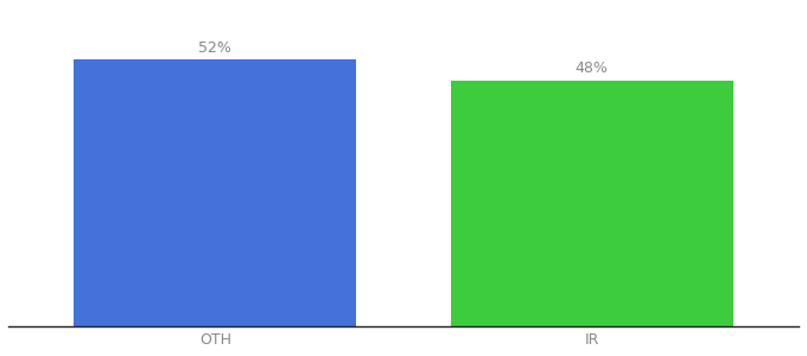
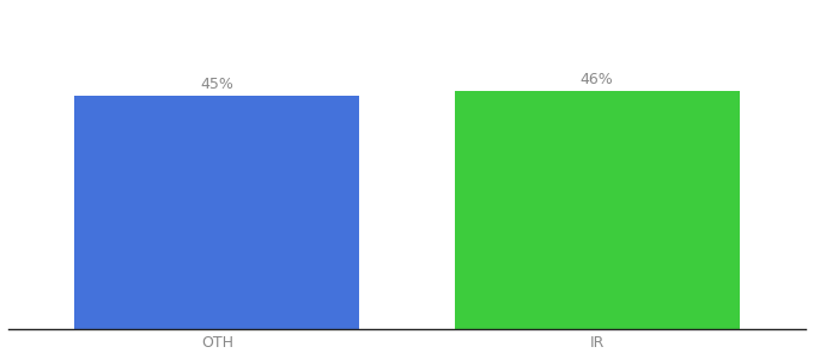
OTH: 52% -> 45%
IR: 48% -> 46%
